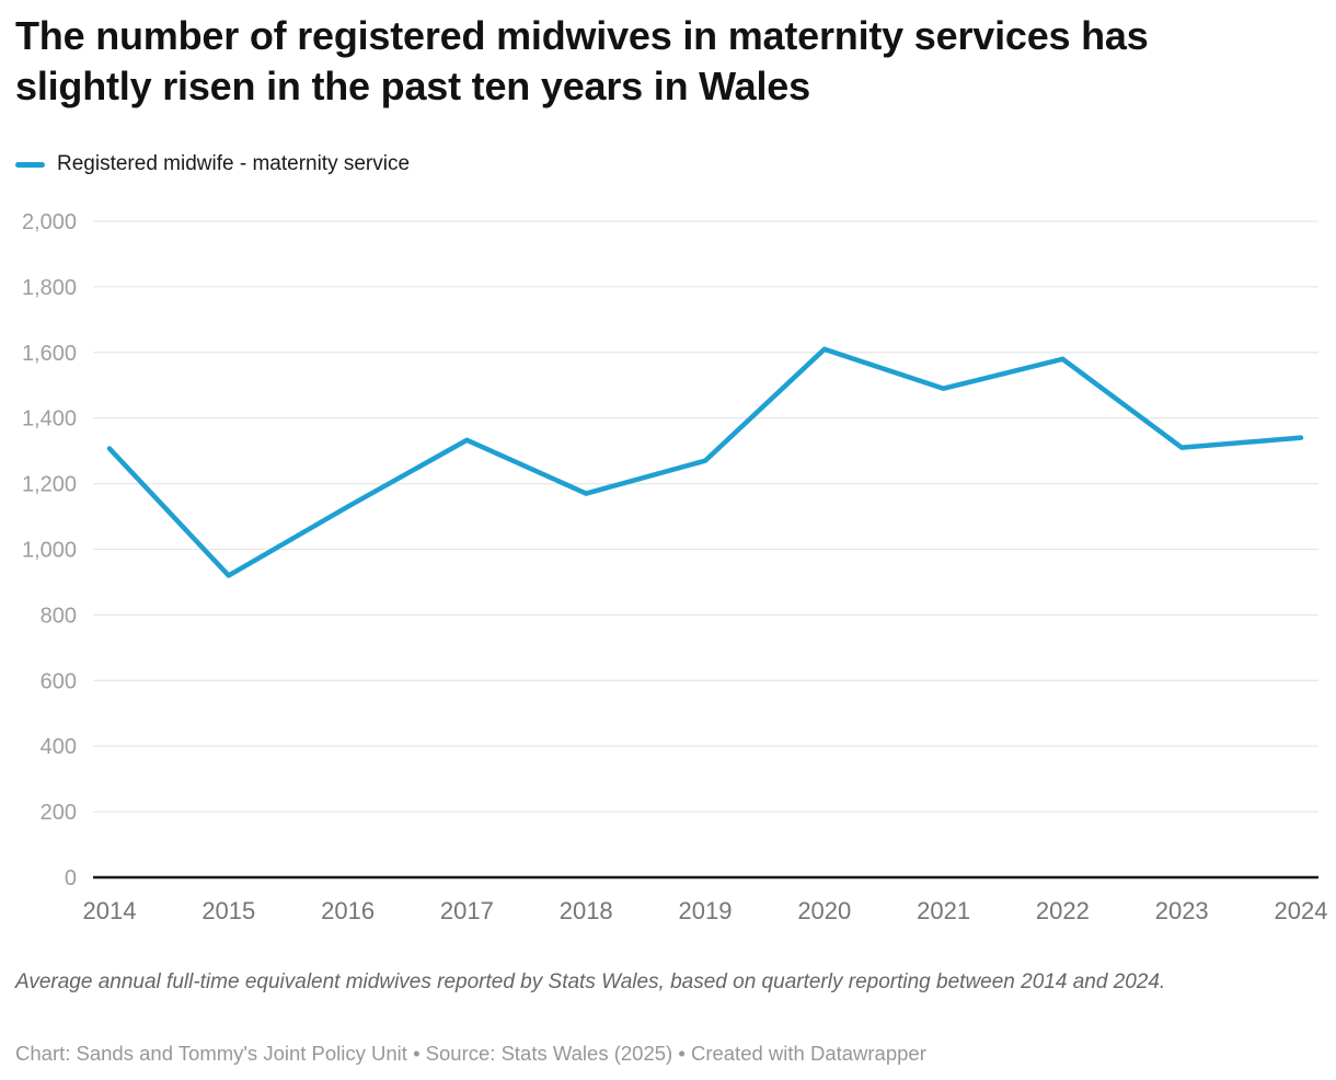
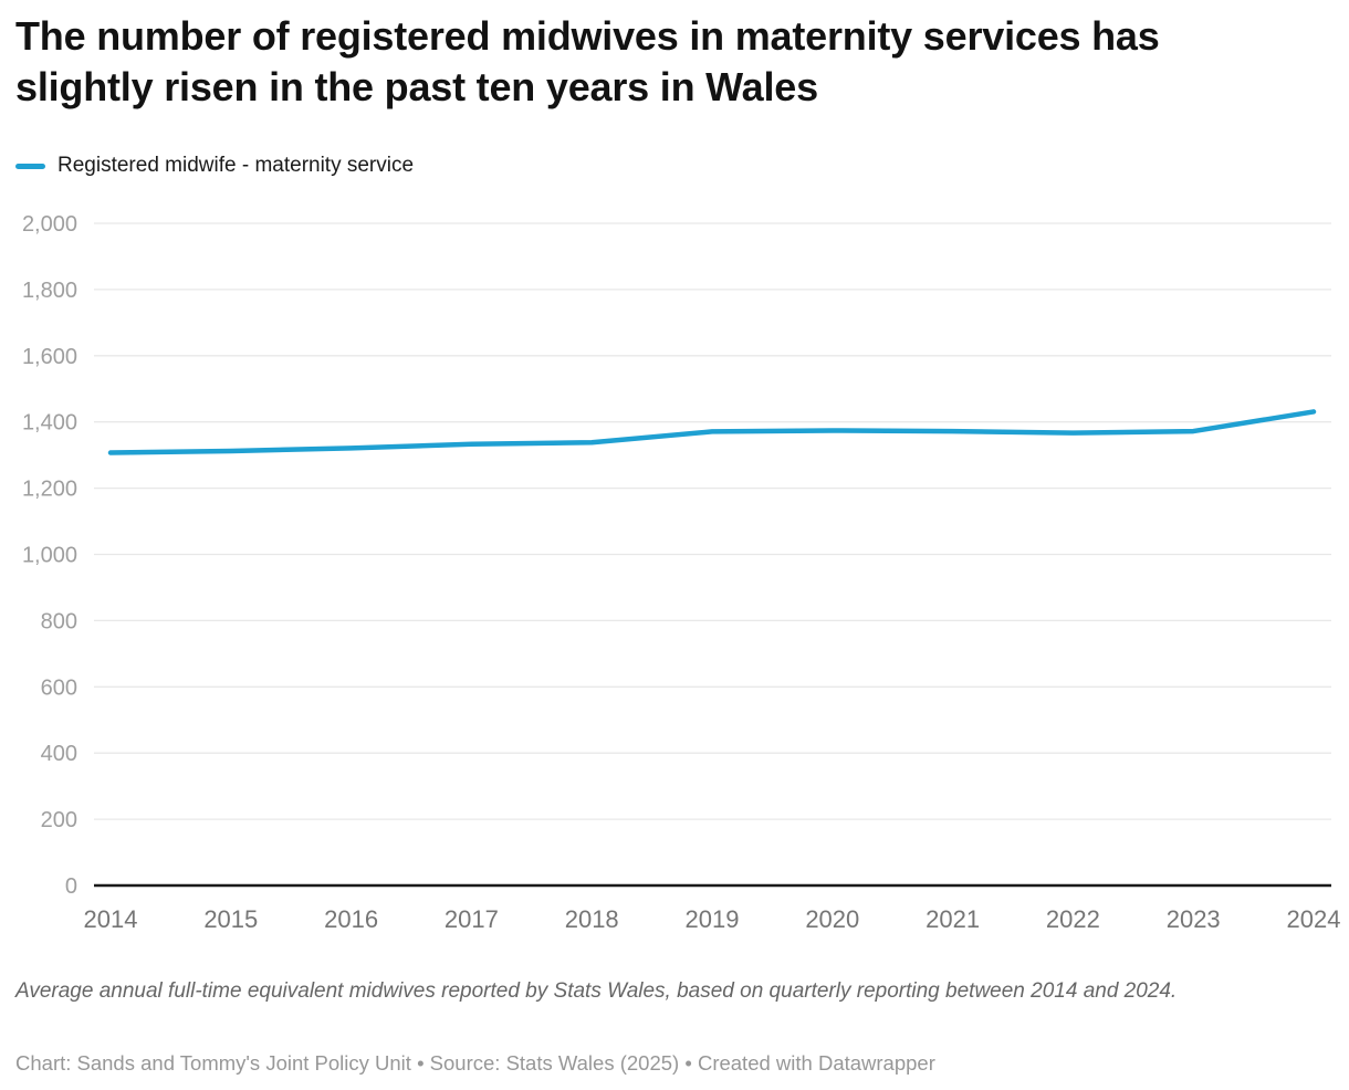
2015: 920 -> 1310
2016: 1130 -> 1320
2018: 1170 -> 1340
2019: 1270 -> 1370
2020: 1610 -> 1370
2021: 1490 -> 1370
2022: 1580 -> 1370
2023: 1310 -> 1370
2024: 1340 -> 1430
